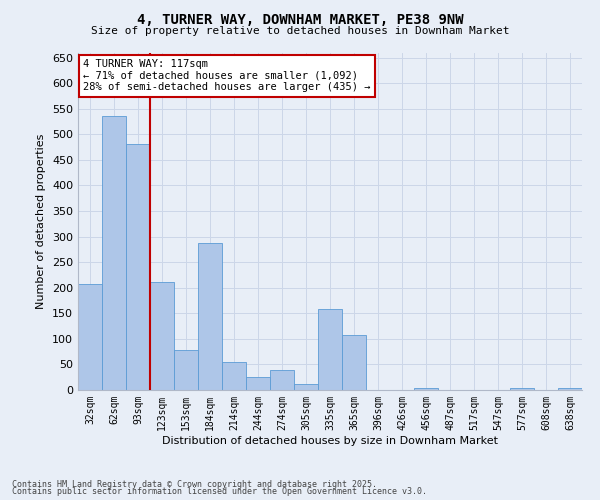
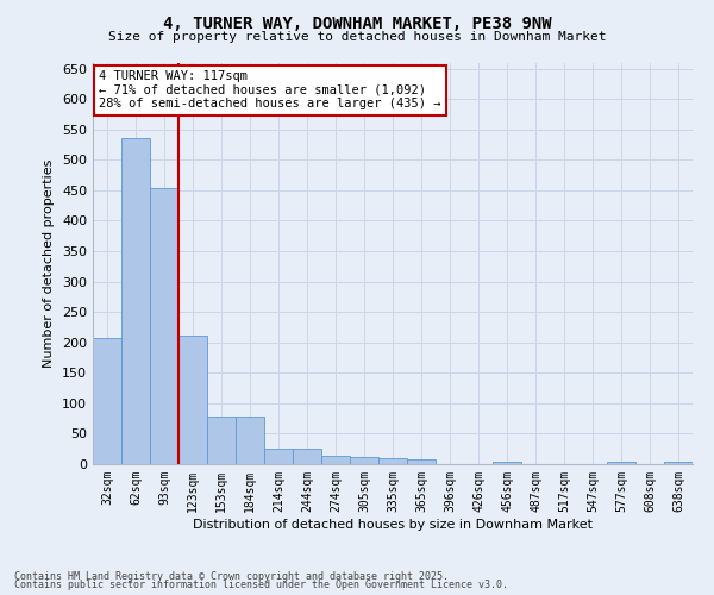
93sqm: 482 -> 453
184sqm: 288 -> 79
214sqm: 54 -> 26
274sqm: 40 -> 14
335sqm: 158 -> 9
365sqm: 108 -> 7
